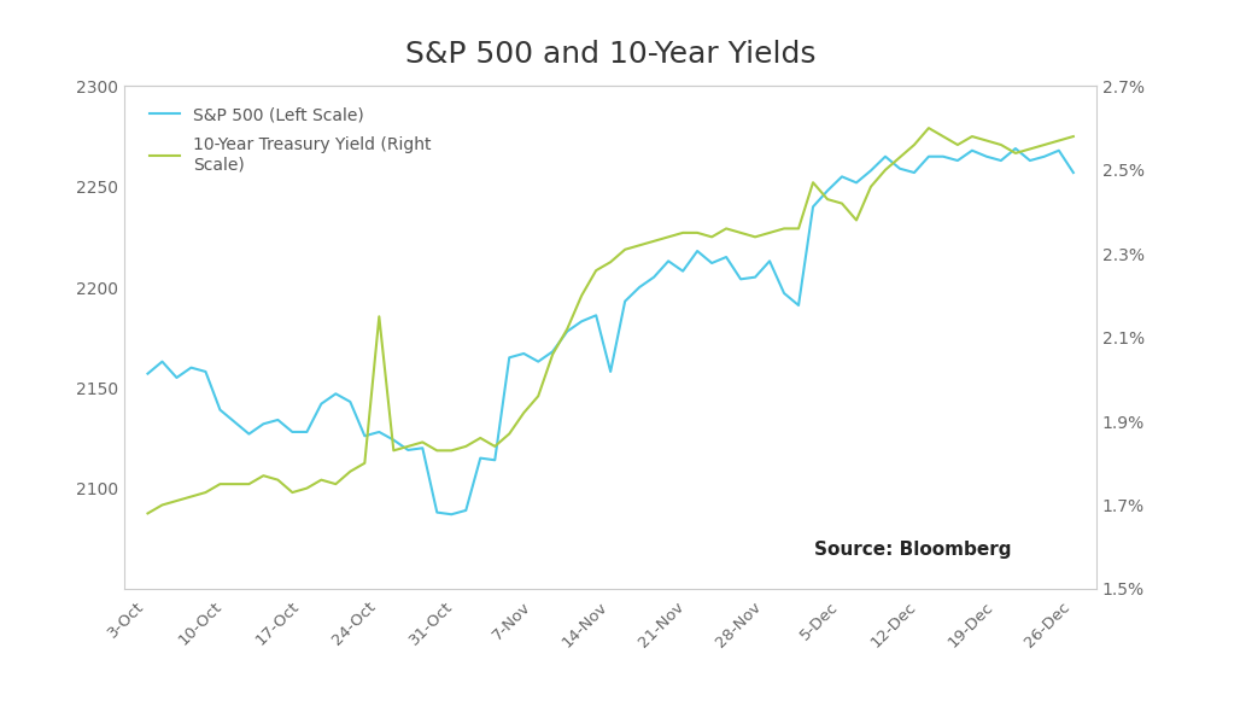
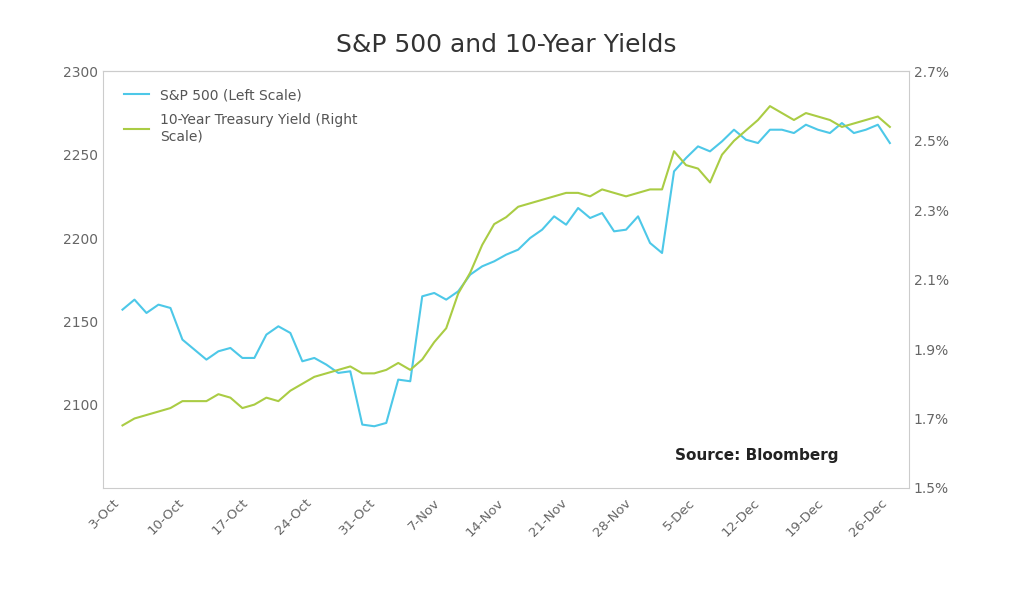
10-Year Treasury Yield (Right Scale)/24-Oct: 2.15% -> 1.82%
S&P 500 (Left Scale)/14-Nov: 2158 -> 2190
10-Year Treasury Yield (Right Scale)/26-Dec: 2.58% -> 2.54%
